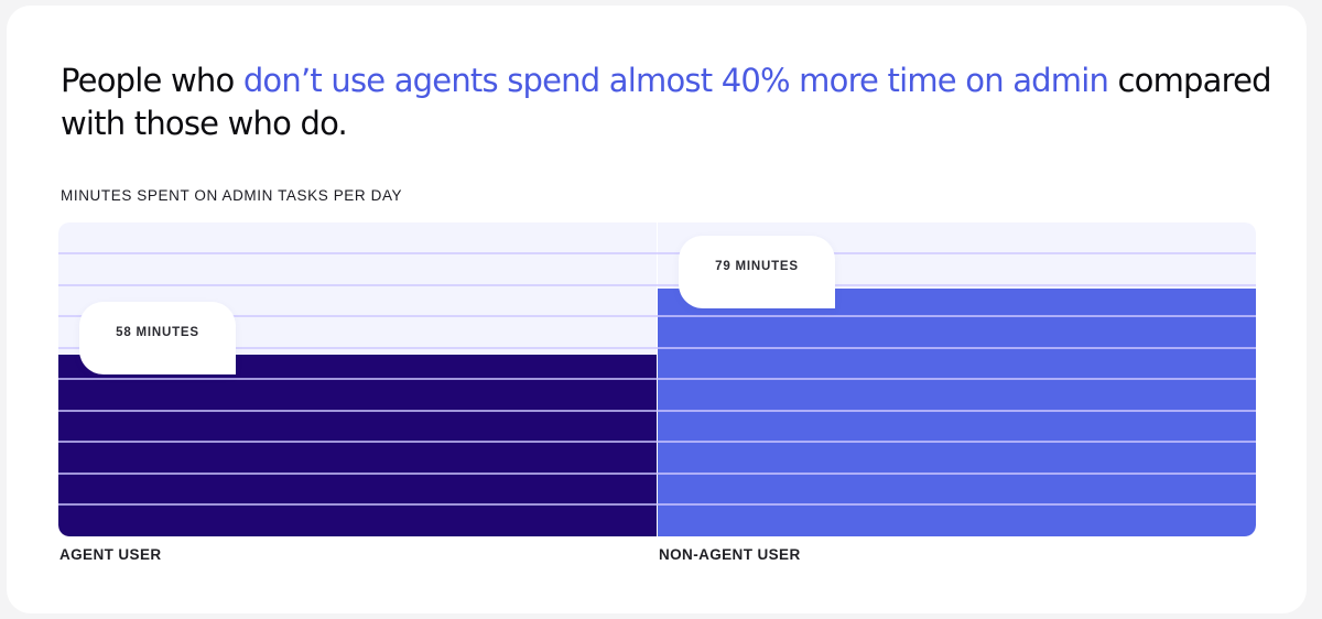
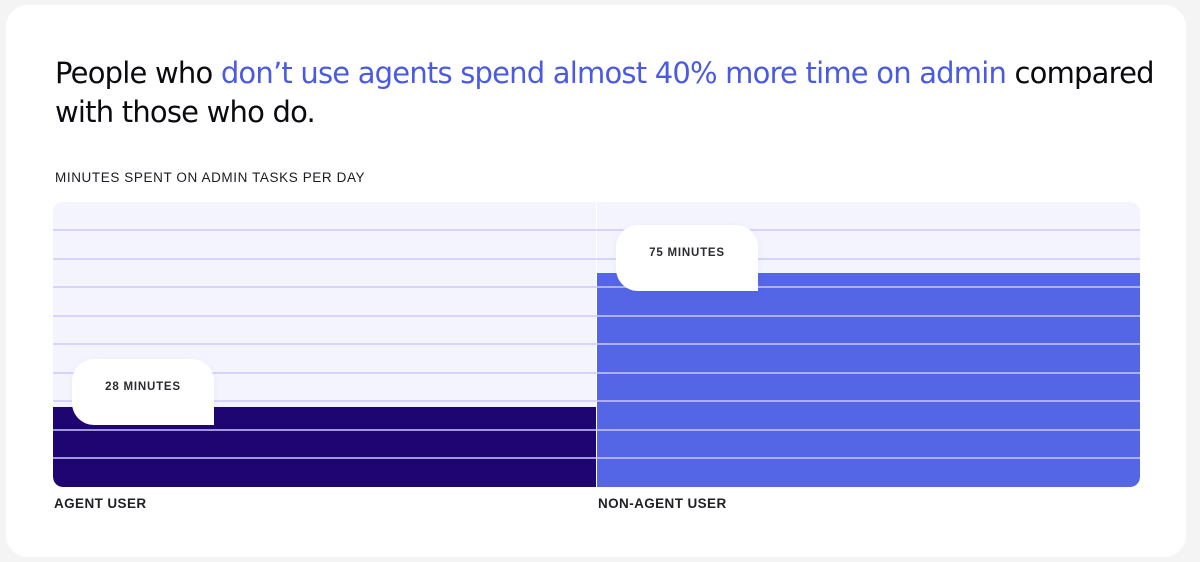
AGENT USER: 58 -> 28
NON-AGENT USER: 79 -> 75
